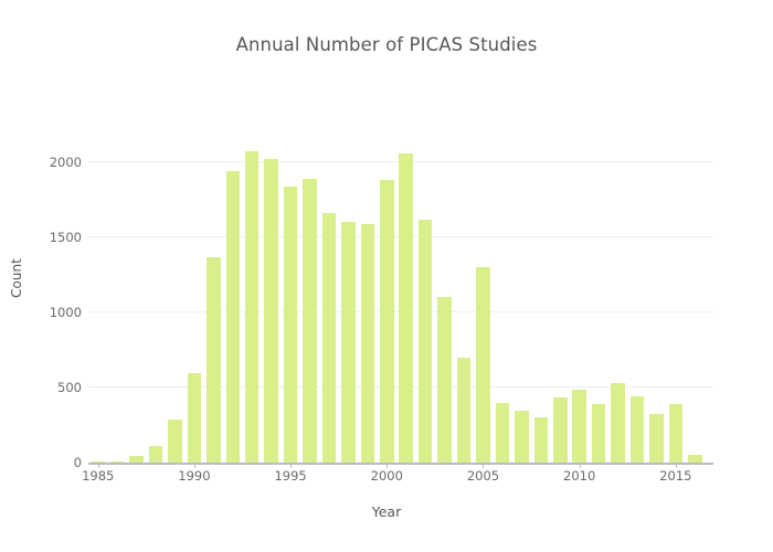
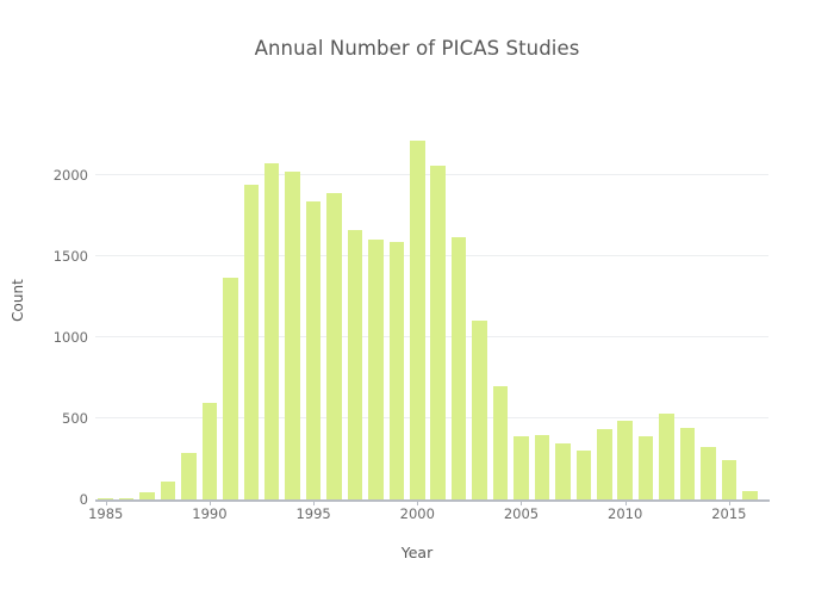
2000: 1880 -> 2220
2005: 1300 -> 390
2015: 390 -> 240
